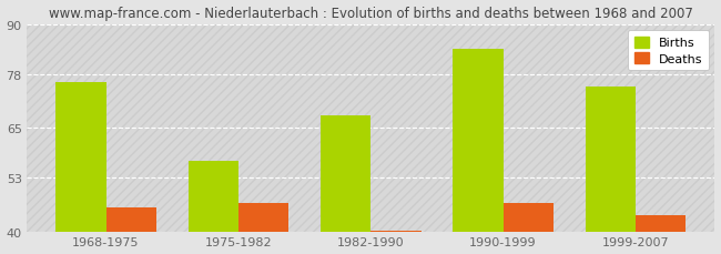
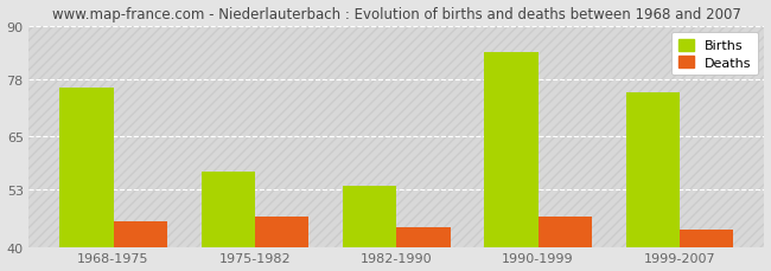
Births/1982-1990: 68 -> 54
Deaths/1982-1990: 40.4 -> 44.5
